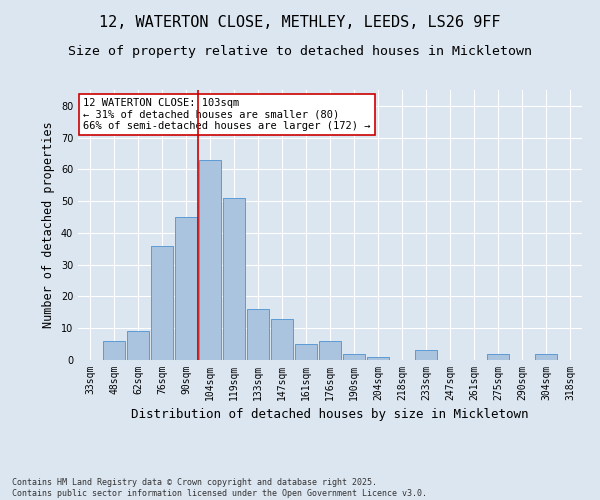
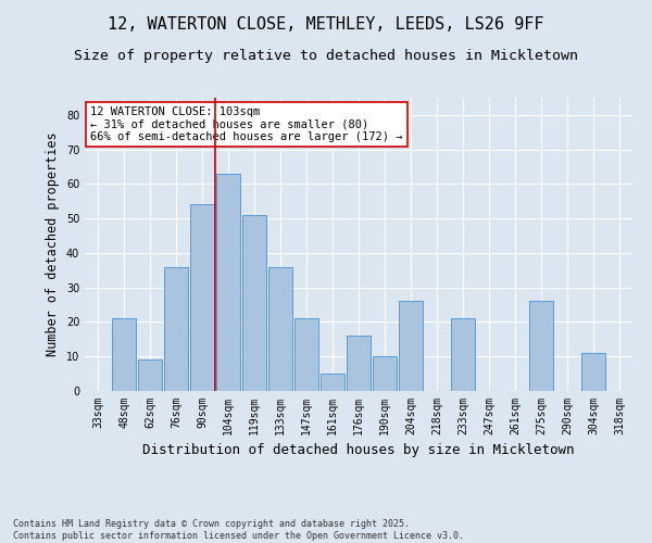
48sqm: 6 -> 21
90sqm: 45 -> 54
133sqm: 16 -> 36
147sqm: 13 -> 21
176sqm: 6 -> 16
190sqm: 2 -> 10
204sqm: 1 -> 26
233sqm: 3 -> 21
275sqm: 2 -> 26
304sqm: 2 -> 11
